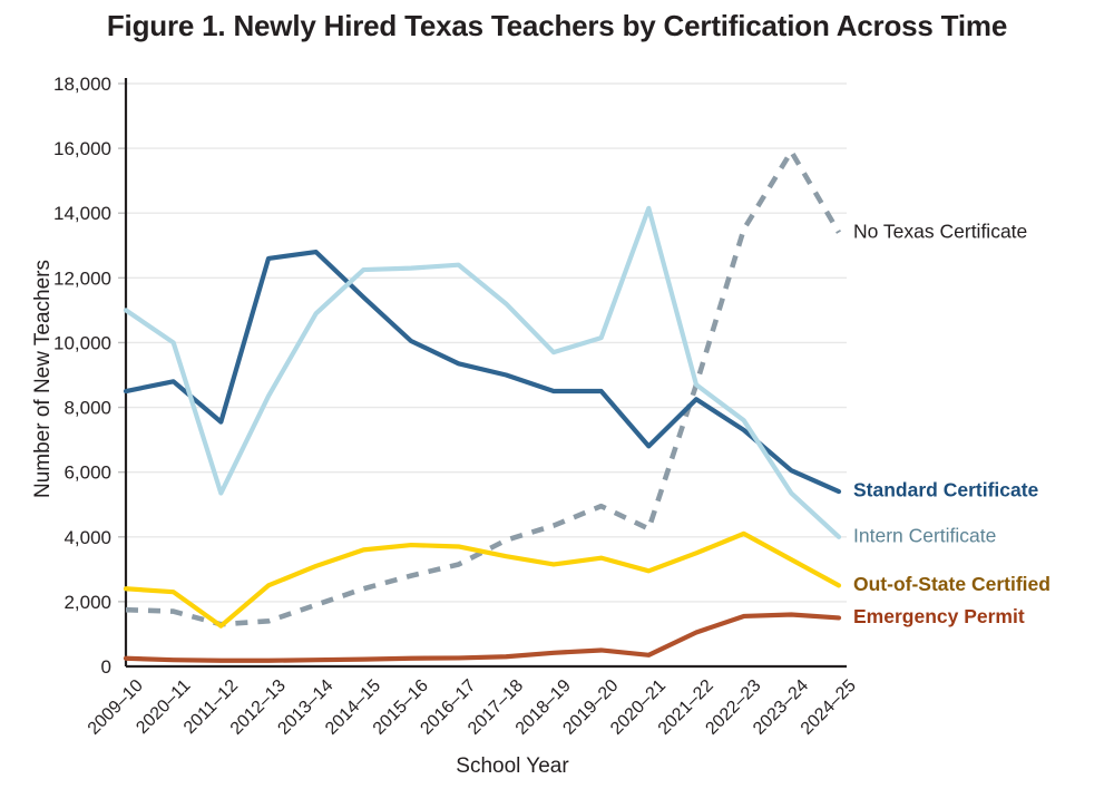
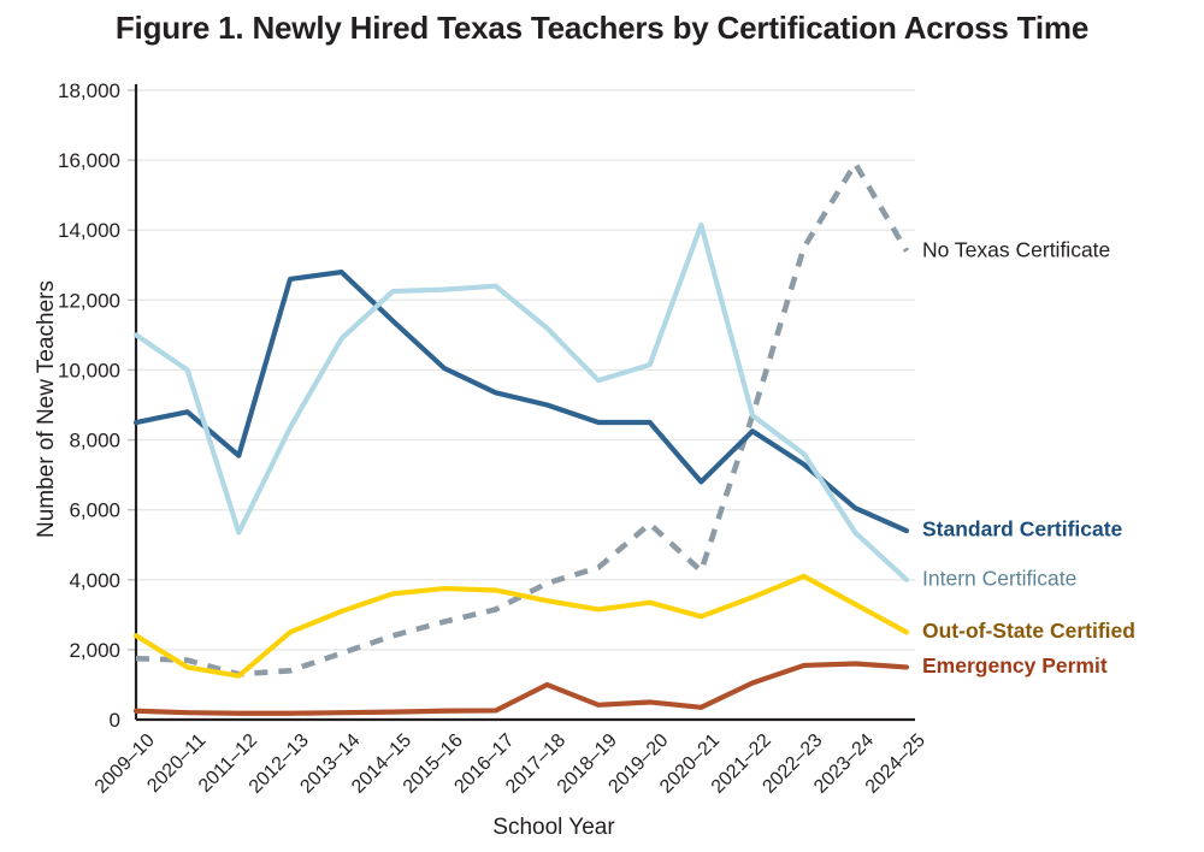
Out-of-State Certified/2020–11: 2300 -> 1500
Emergency Permit/2017–18: 300 -> 1000
No Texas Certificate/2019–20: 5000 -> 5600
